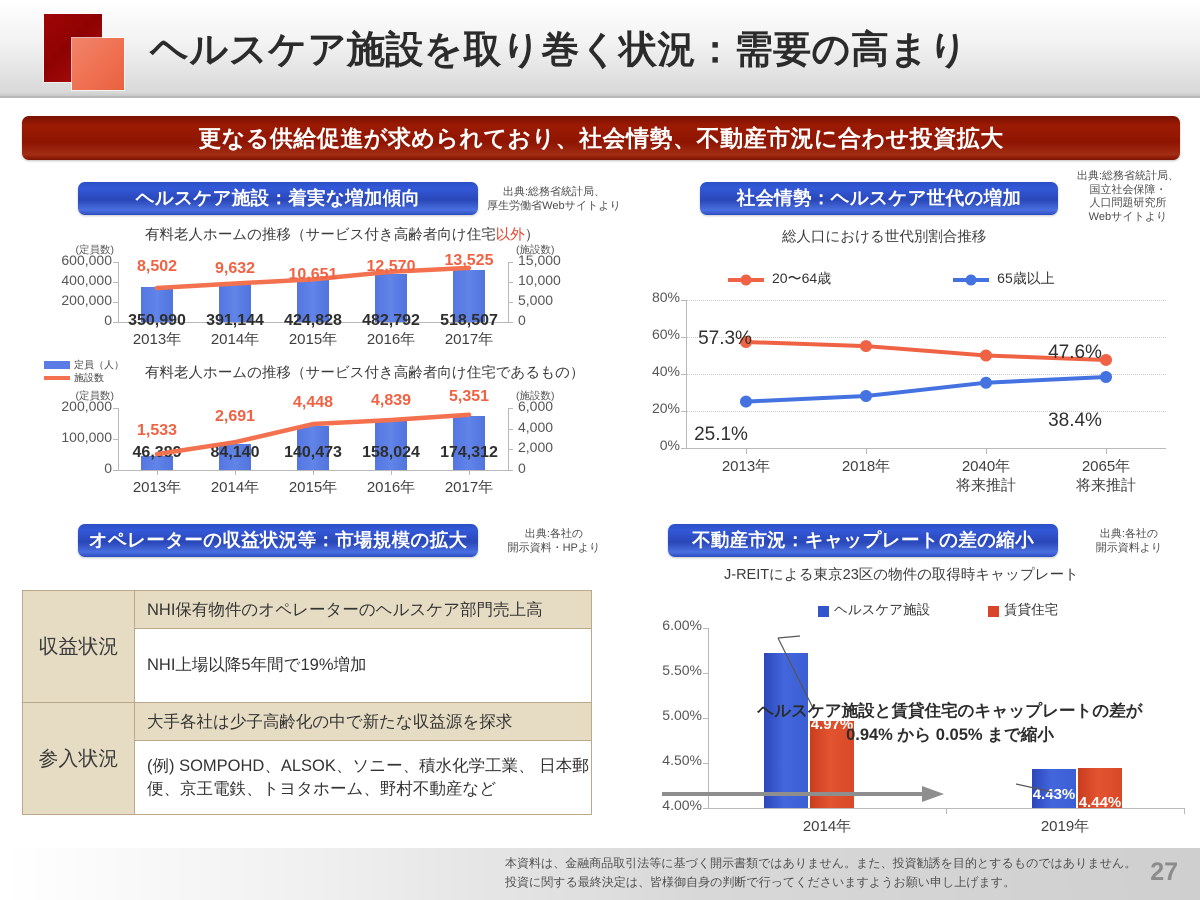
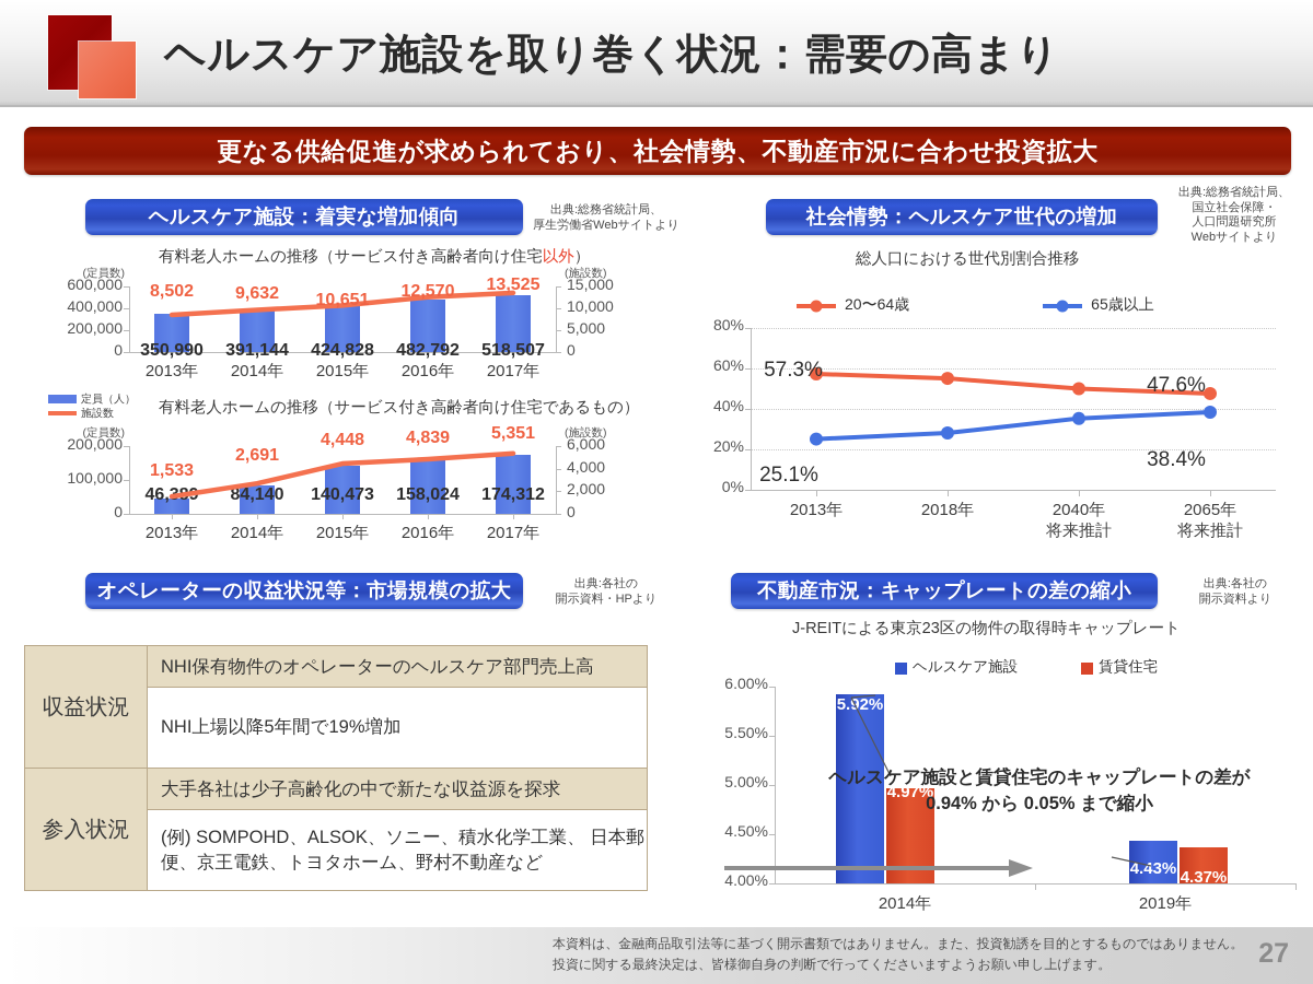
J-REITによる東京23区の物件の取得時キャップレート/ヘルスケア施設/2014年: 5.72% -> 5.92%
J-REITによる東京23区の物件の取得時キャップレート/賃貸住宅/2019年: 4.44% -> 4.37%
